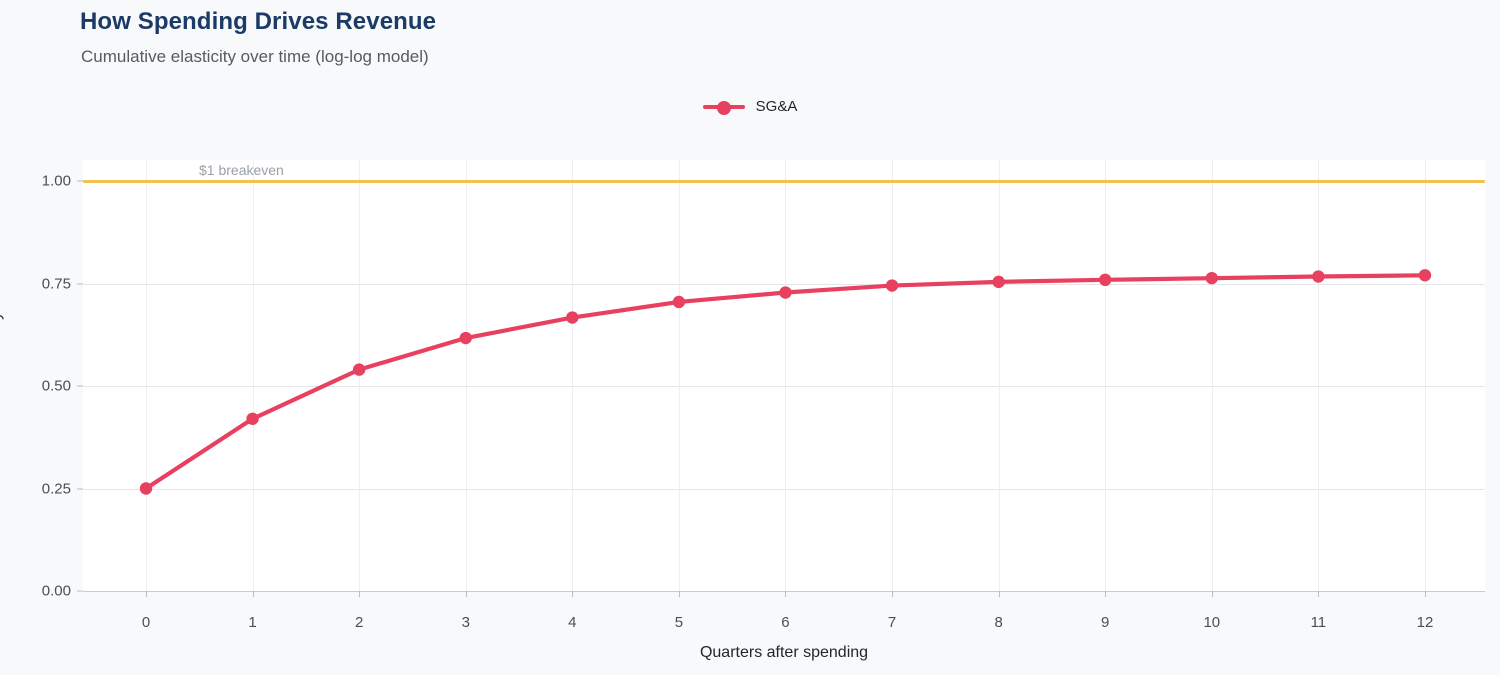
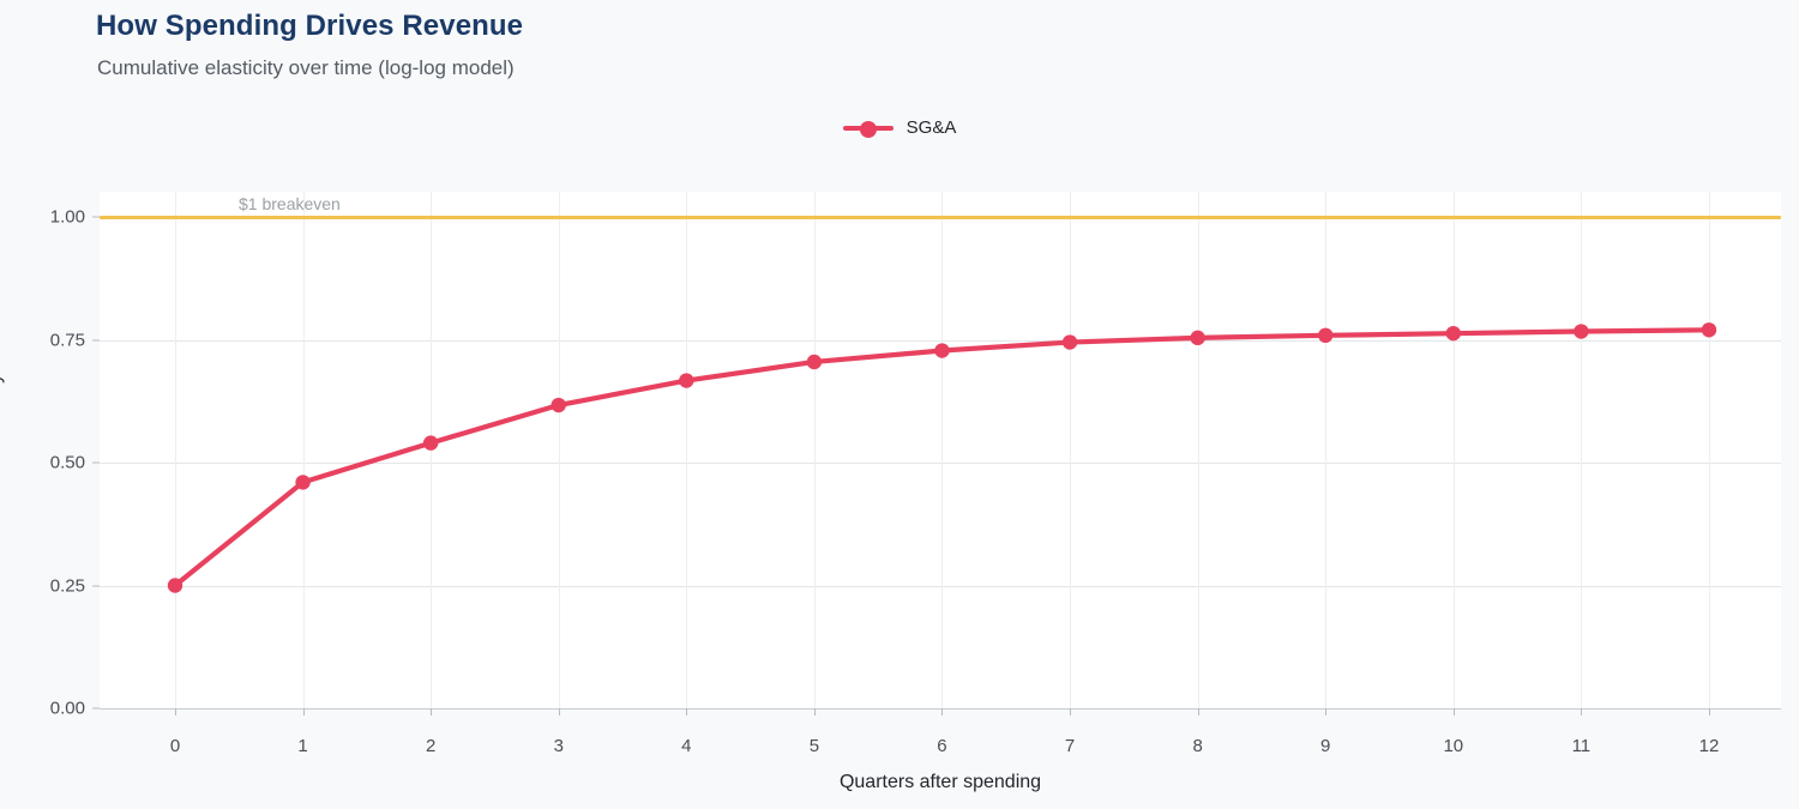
1: 0.42 -> 0.46
